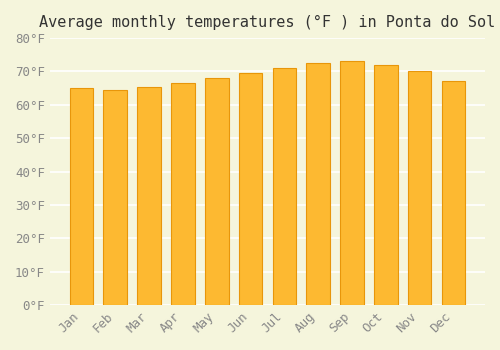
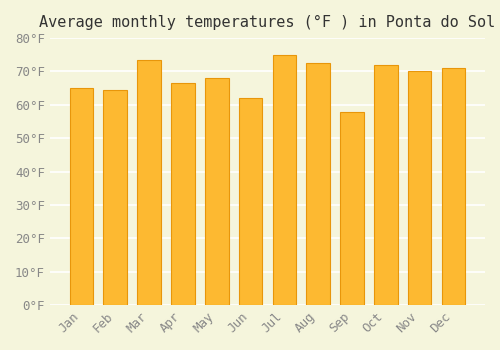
Mar: 65.5°F -> 73.5°F
Jun: 69.5°F -> 62.0°F
Jul: 71.0°F -> 75.0°F
Sep: 73.0°F -> 58.0°F
Dec: 67.0°F -> 71.0°F
